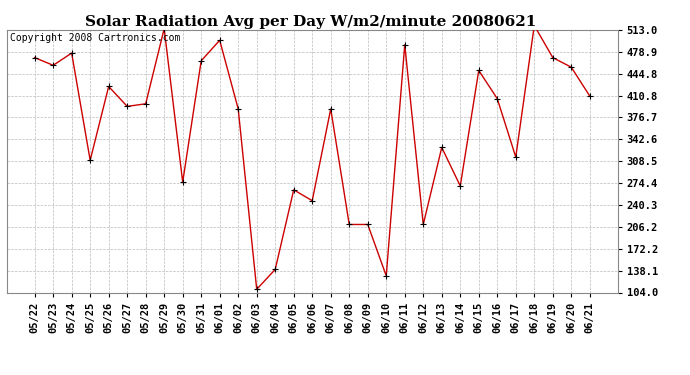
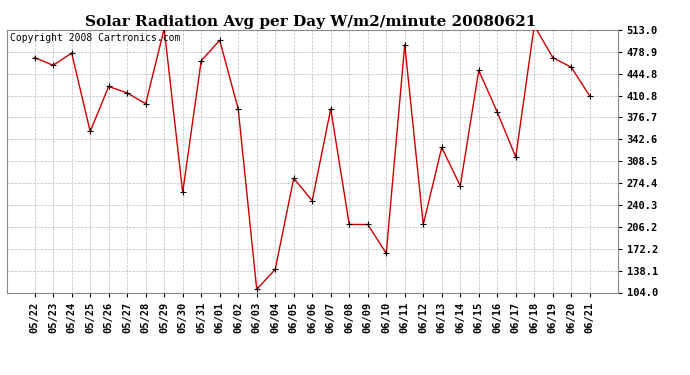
05/25: 310 -> 355
05/27: 394 -> 415
05/30: 276 -> 260
06/05: 264 -> 282
06/10: 130 -> 165
06/16: 406 -> 385
